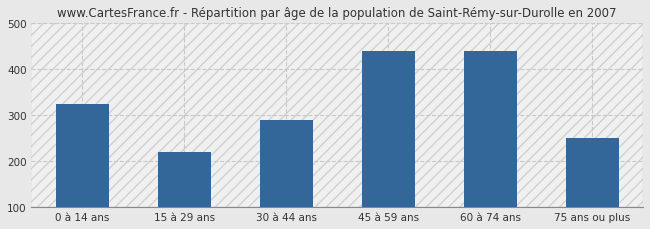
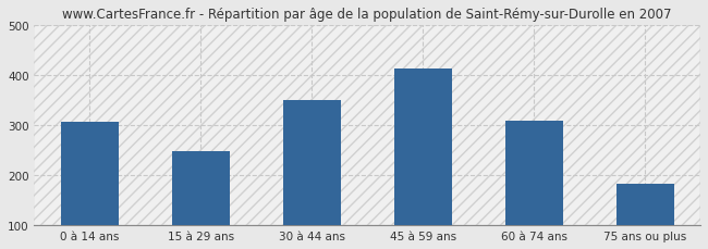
0 à 14 ans: 325 -> 307
15 à 29 ans: 220 -> 249
30 à 44 ans: 290 -> 349
45 à 59 ans: 440 -> 413
60 à 74 ans: 440 -> 308
75 ans ou plus: 250 -> 182
